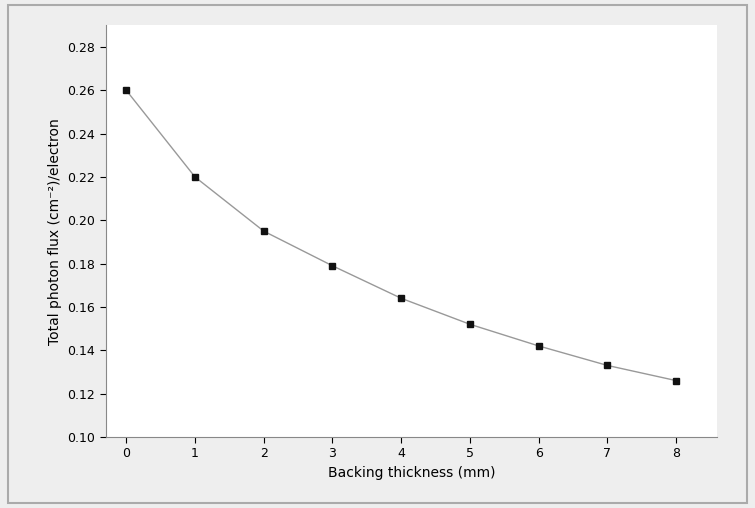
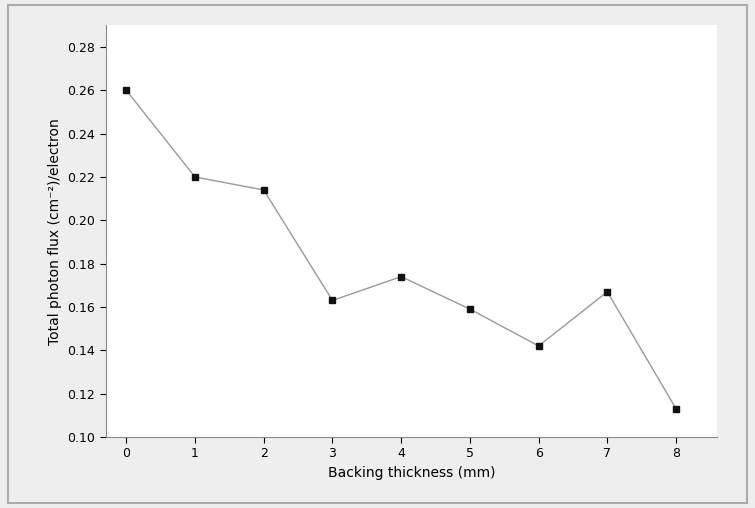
2: 0.195 -> 0.214
3: 0.179 -> 0.163
4: 0.164 -> 0.174
5: 0.152 -> 0.159
7: 0.133 -> 0.167
8: 0.126 -> 0.113
